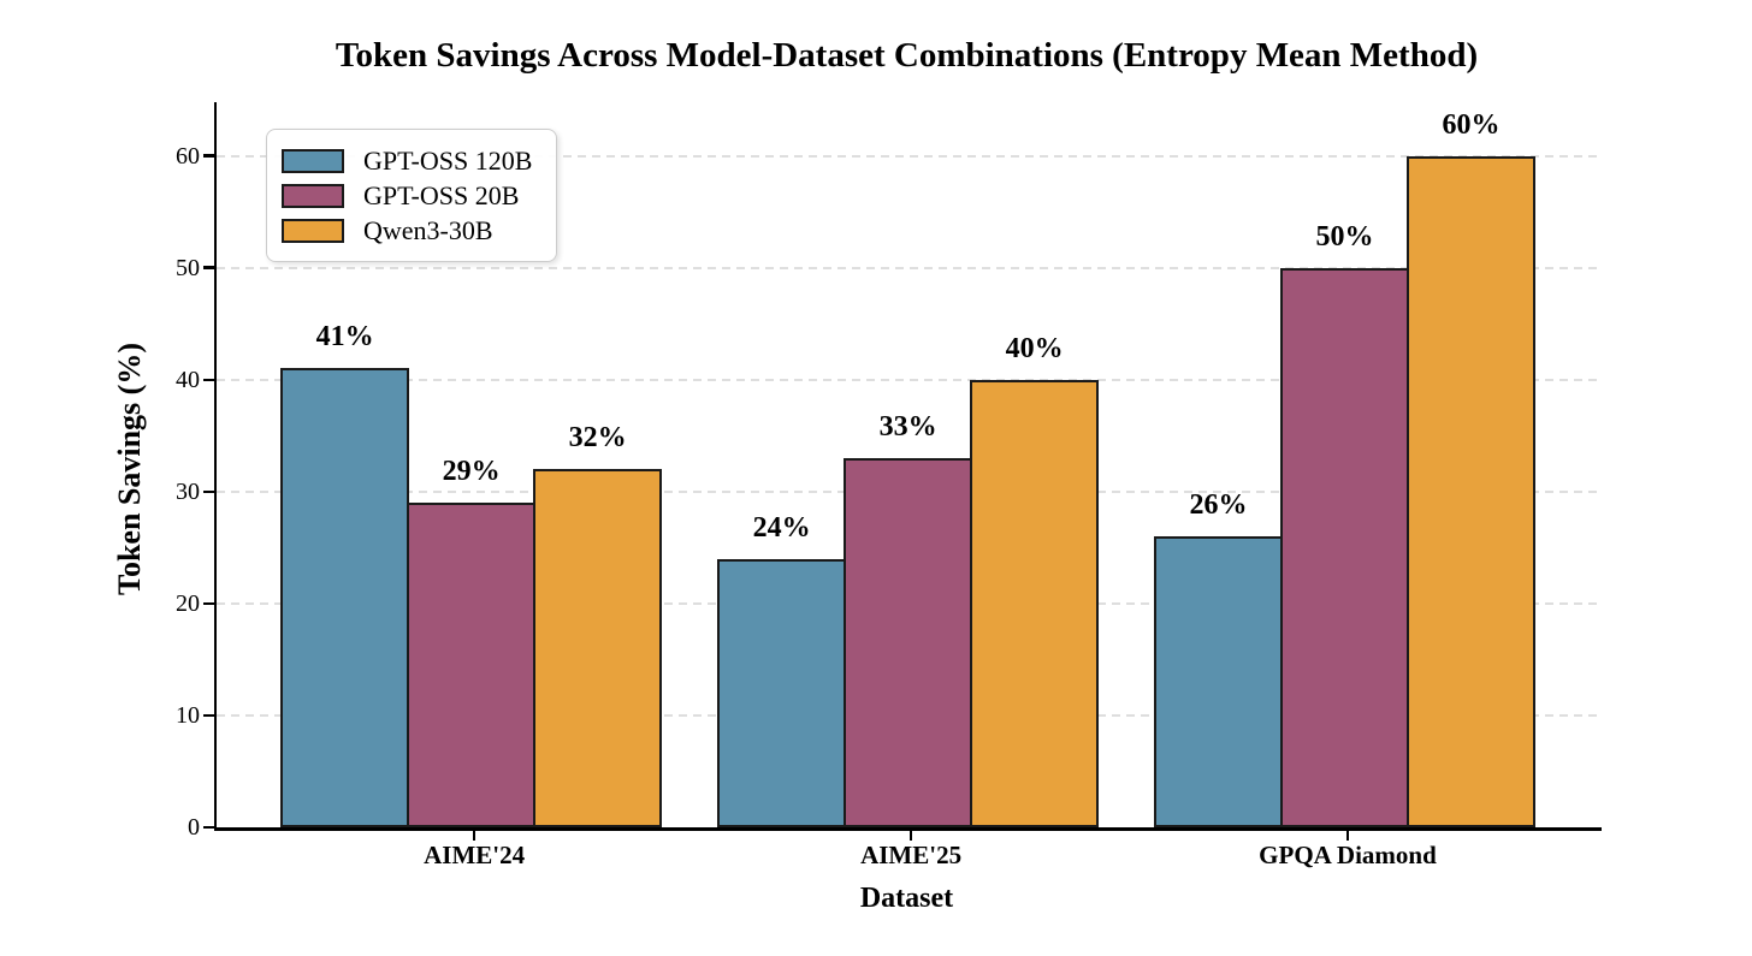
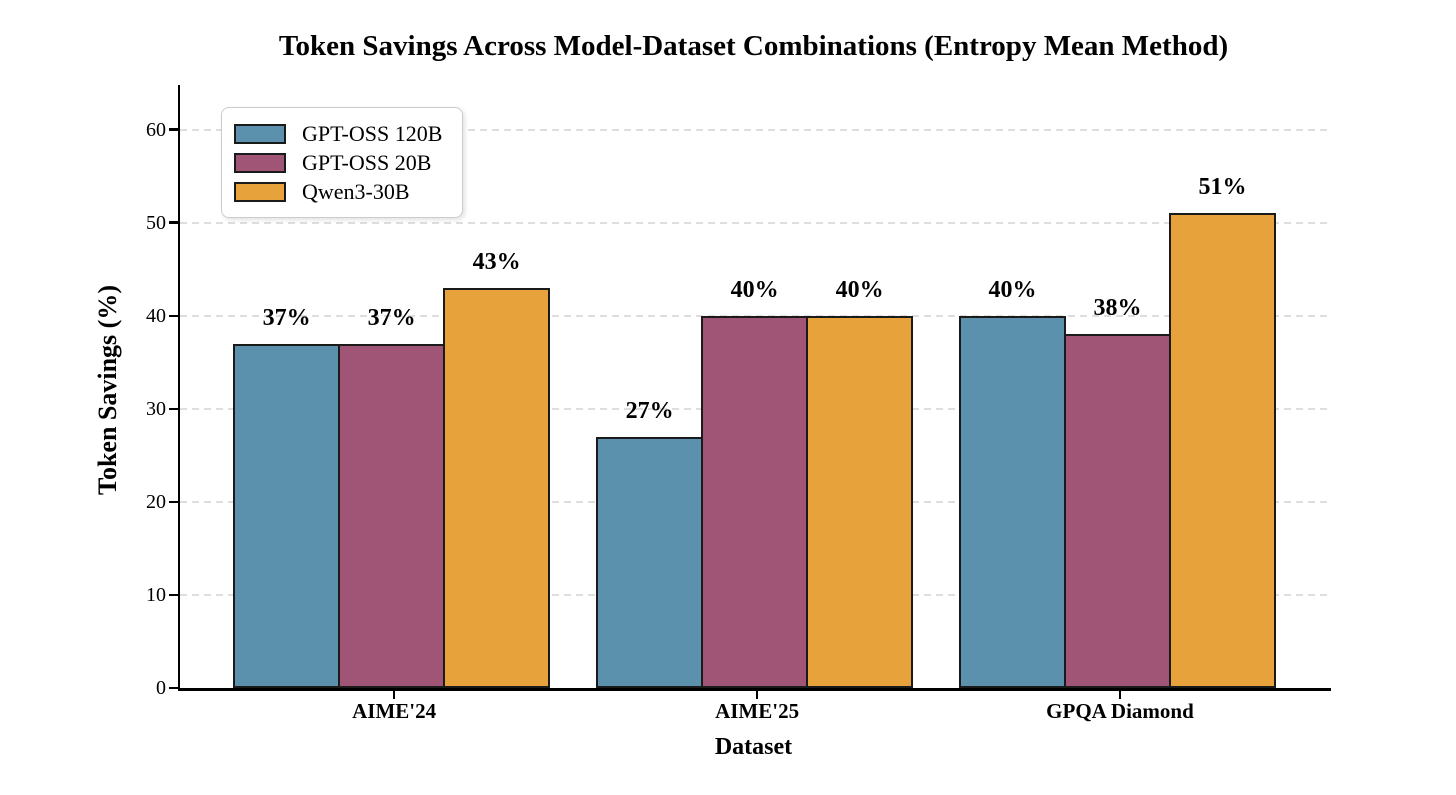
GPT-OSS 120B/AIME'24: 41% -> 37%
GPT-OSS 20B/AIME'24: 29% -> 37%
Qwen3-30B/AIME'24: 32% -> 43%
GPT-OSS 120B/AIME'25: 24% -> 27%
GPT-OSS 20B/AIME'25: 33% -> 40%
GPT-OSS 120B/GPQA Diamond: 26% -> 40%
GPT-OSS 20B/GPQA Diamond: 50% -> 38%
Qwen3-30B/GPQA Diamond: 60% -> 51%
